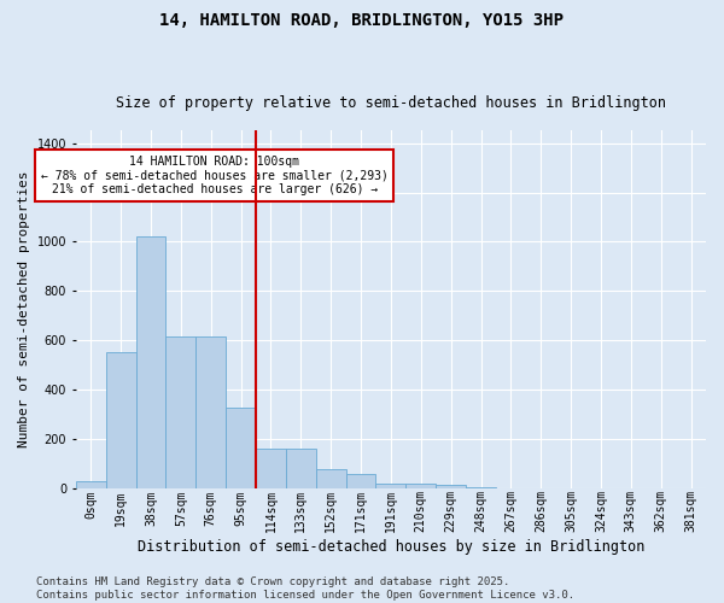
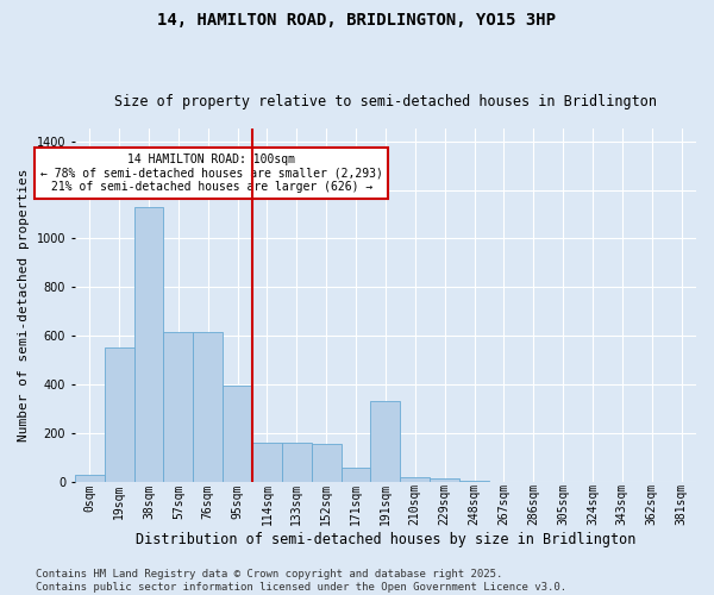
38sqm: 1020 -> 1130
95sqm: 325 -> 395
152sqm: 75 -> 155
191sqm: 20 -> 330
